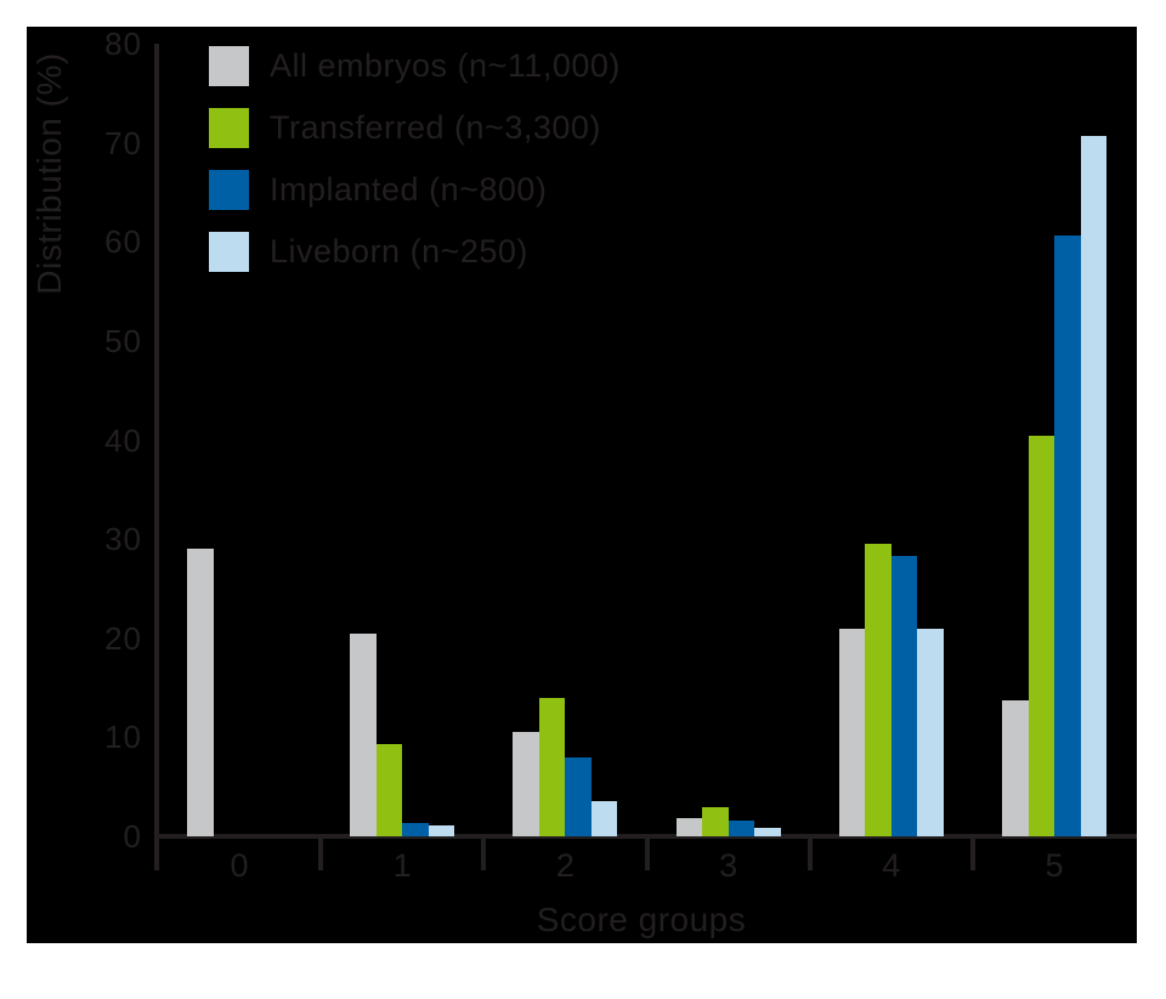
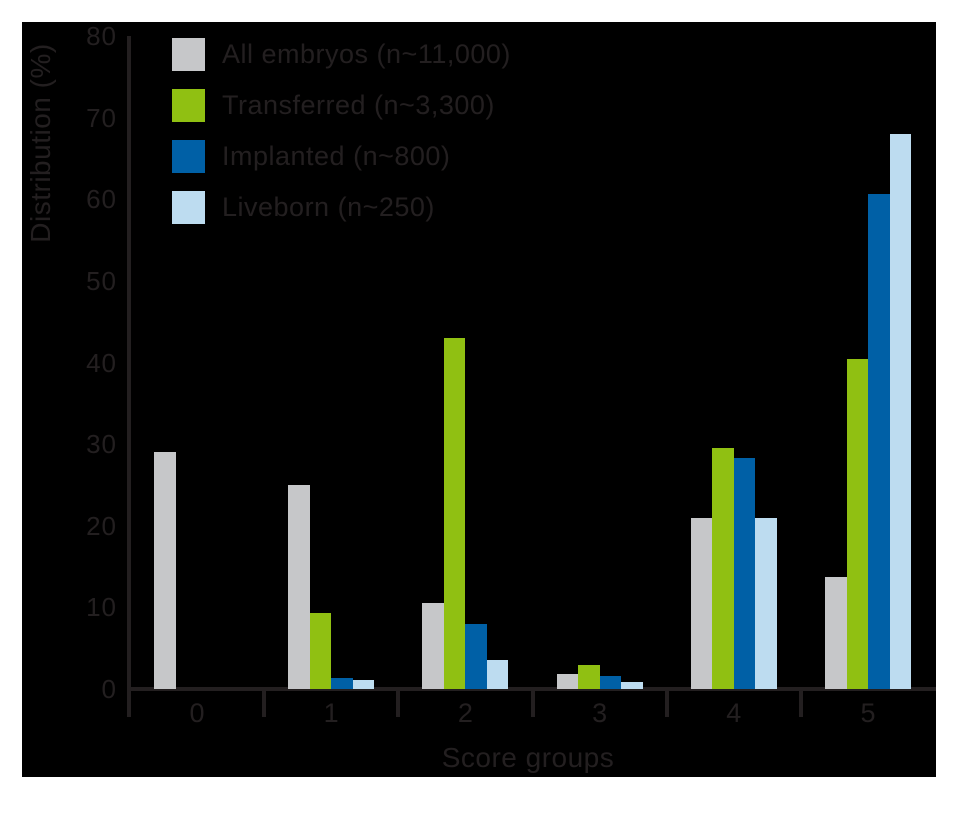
All embryos (n~11,000)/1: 20 -> 25
Transferred (n~3,300)/2: 14 -> 43
Liveborn (n~250)/5: 71 -> 68
